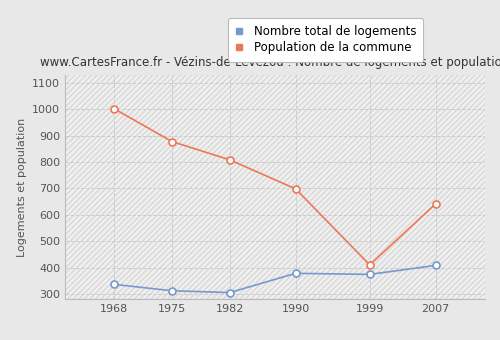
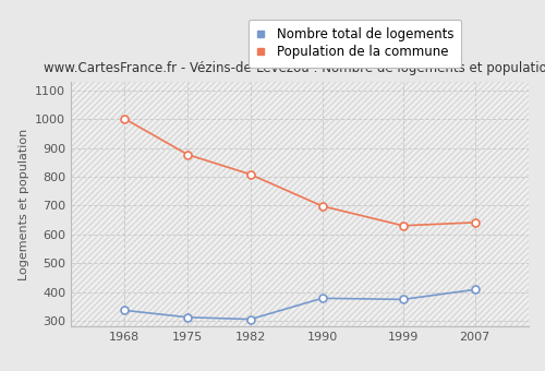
Population de la commune/1999: 410 -> 630
